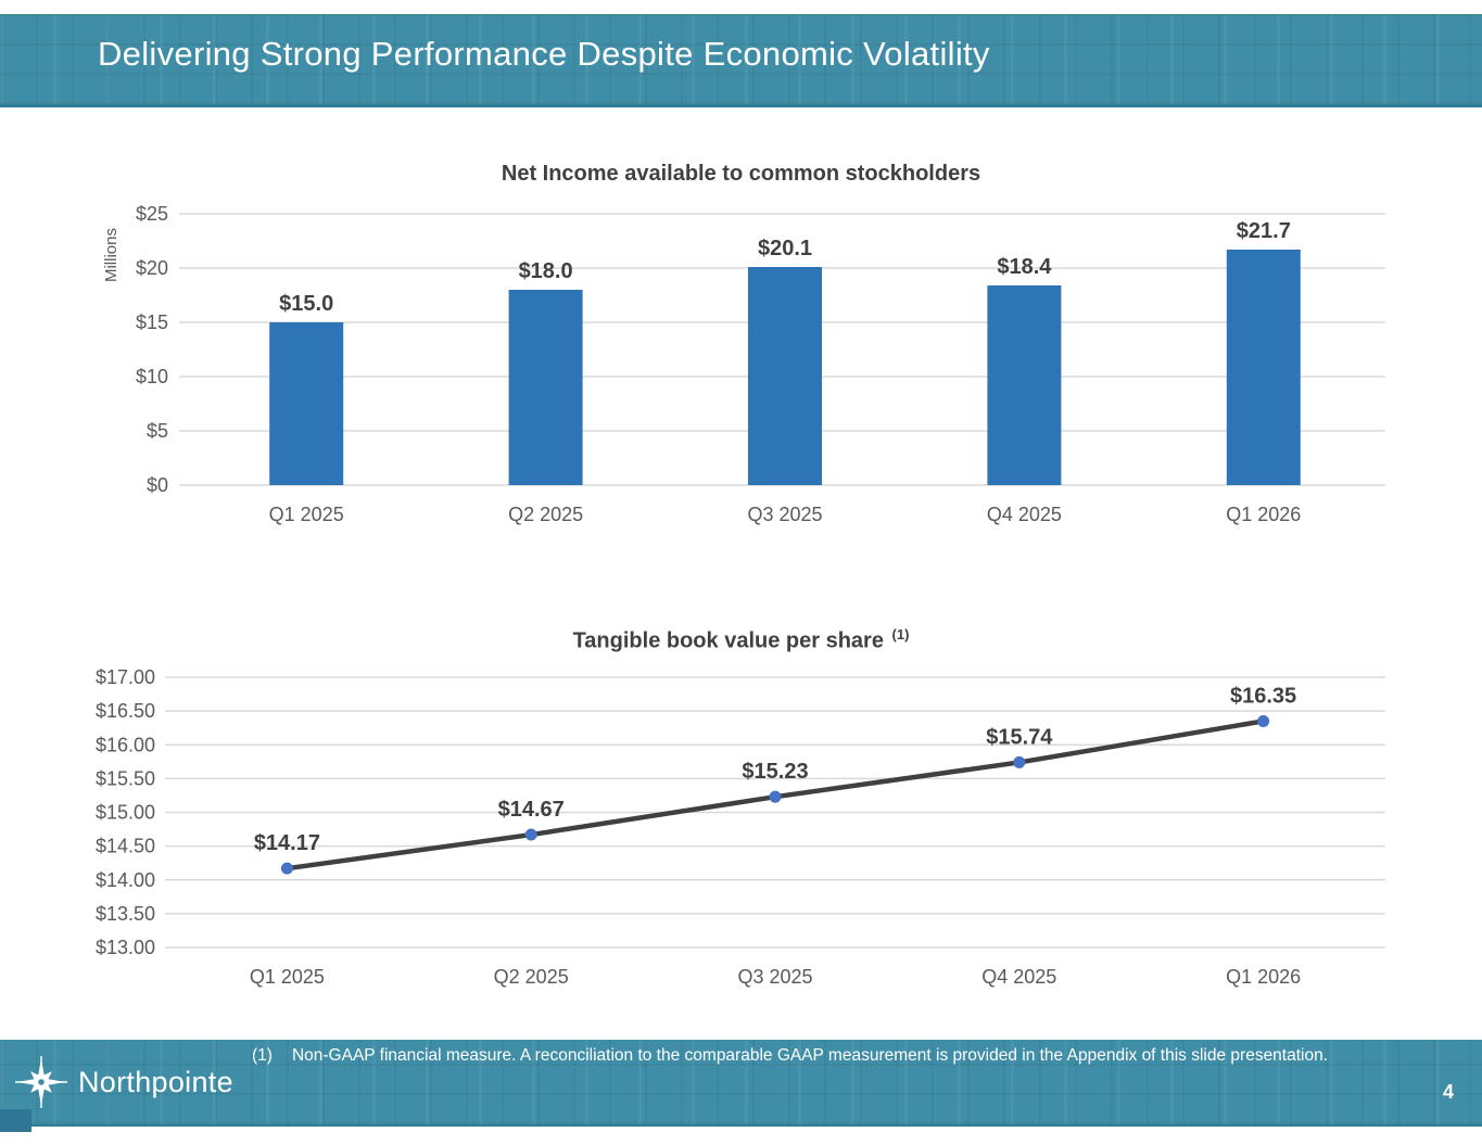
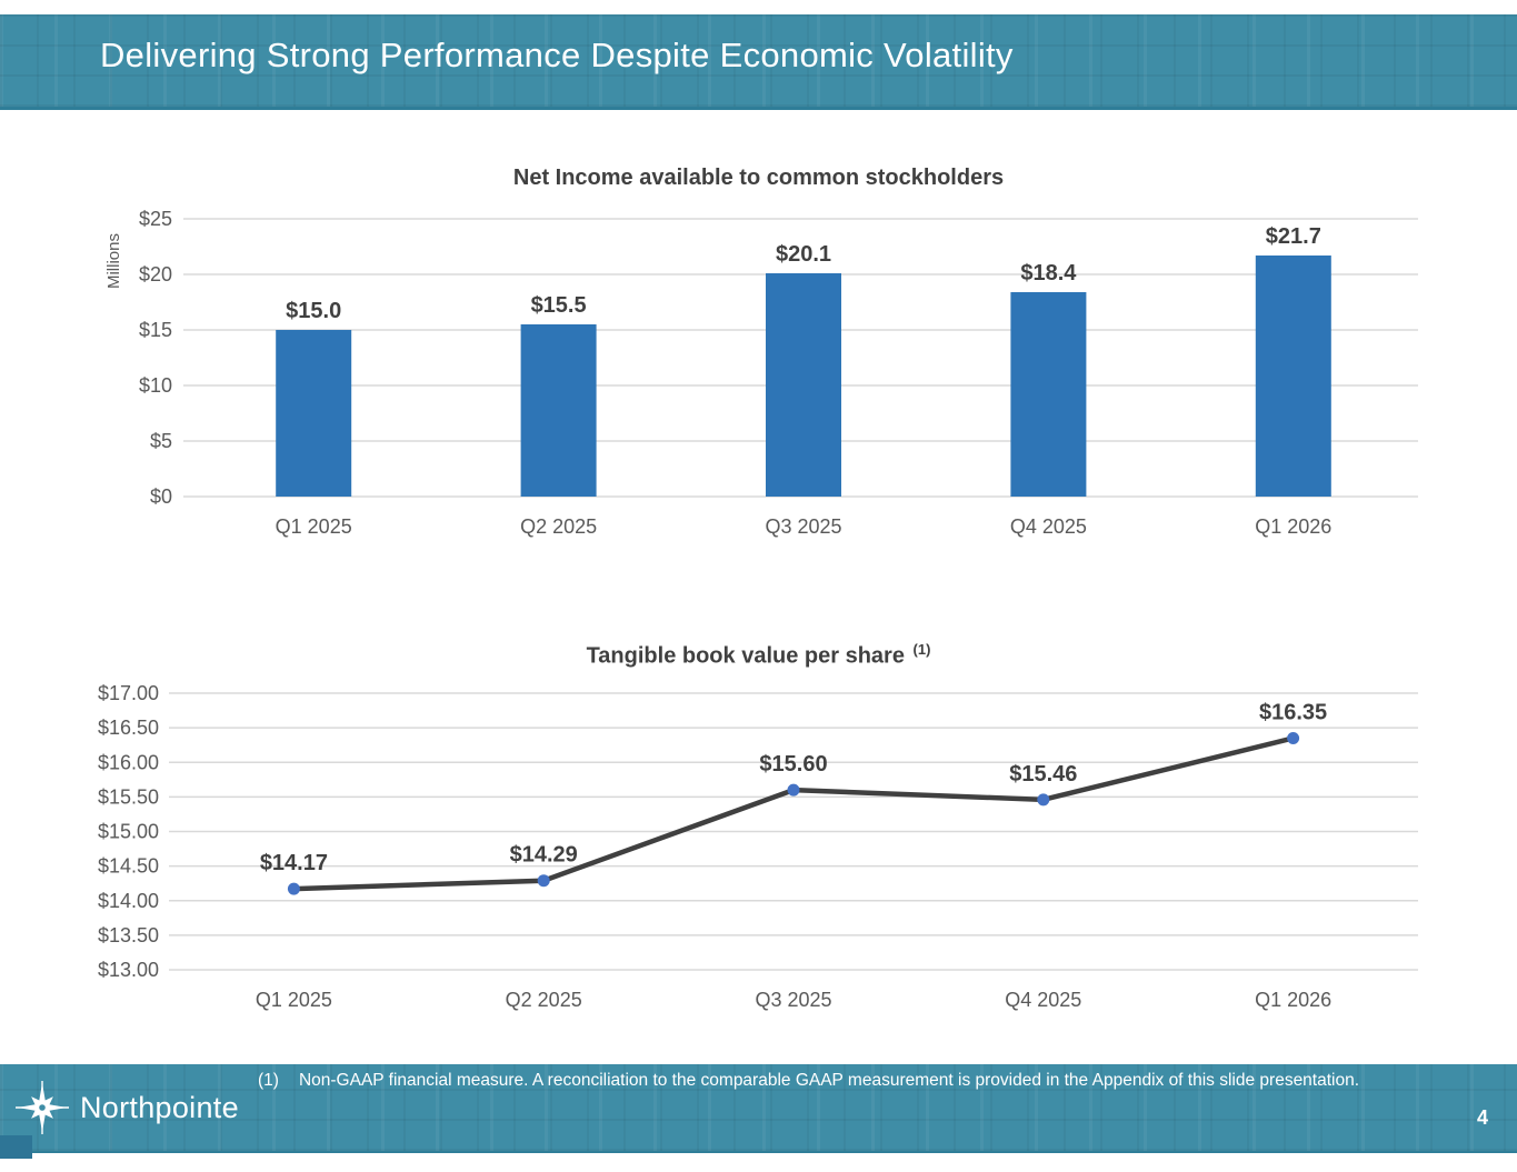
Net Income available to common stockholders/Q2 2025: $18.0 -> $15.5
Tangible book value per share/Q2 2025: $14.67 -> $14.29
Tangible book value per share/Q3 2025: $15.23 -> $15.60
Tangible book value per share/Q4 2025: $15.74 -> $15.46
